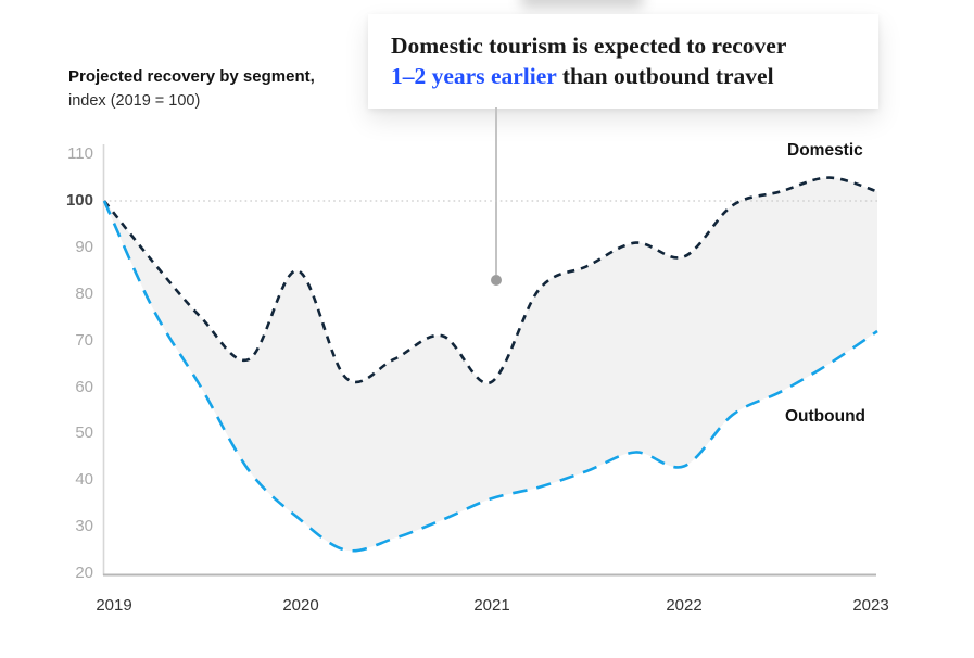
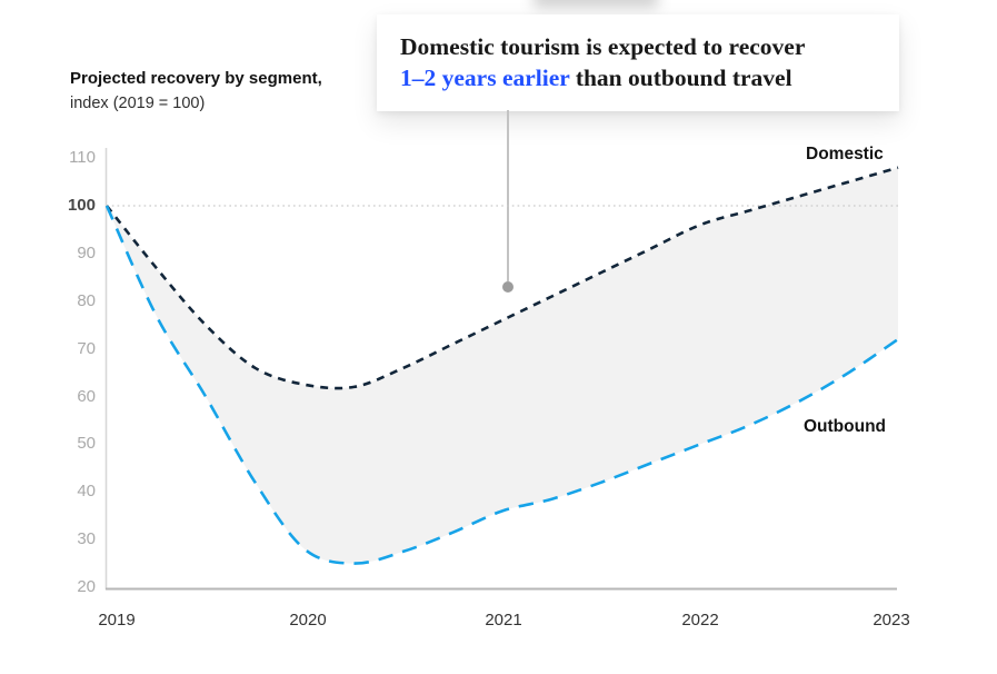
Domestic/2020: 85 -> 62
Outbound/2020: 32 -> 28
Domestic/2021: 61 -> 76
Domestic/2022: 88 -> 96
Outbound/2022: 43 -> 50
Domestic/2023: 102 -> 108
